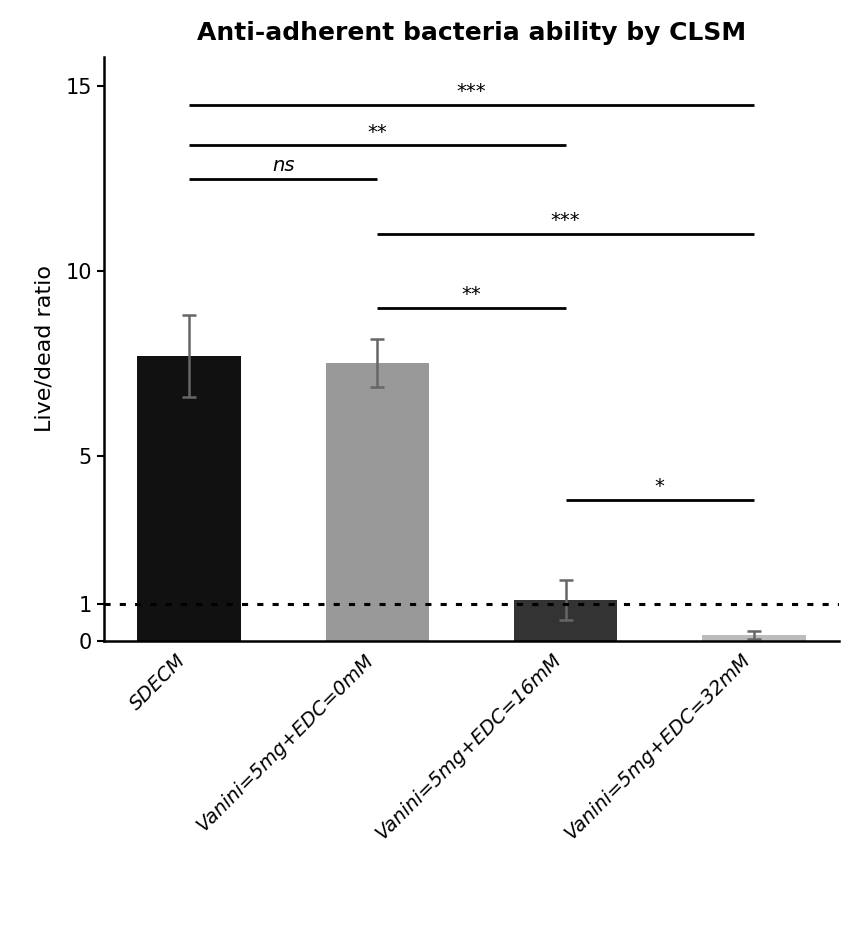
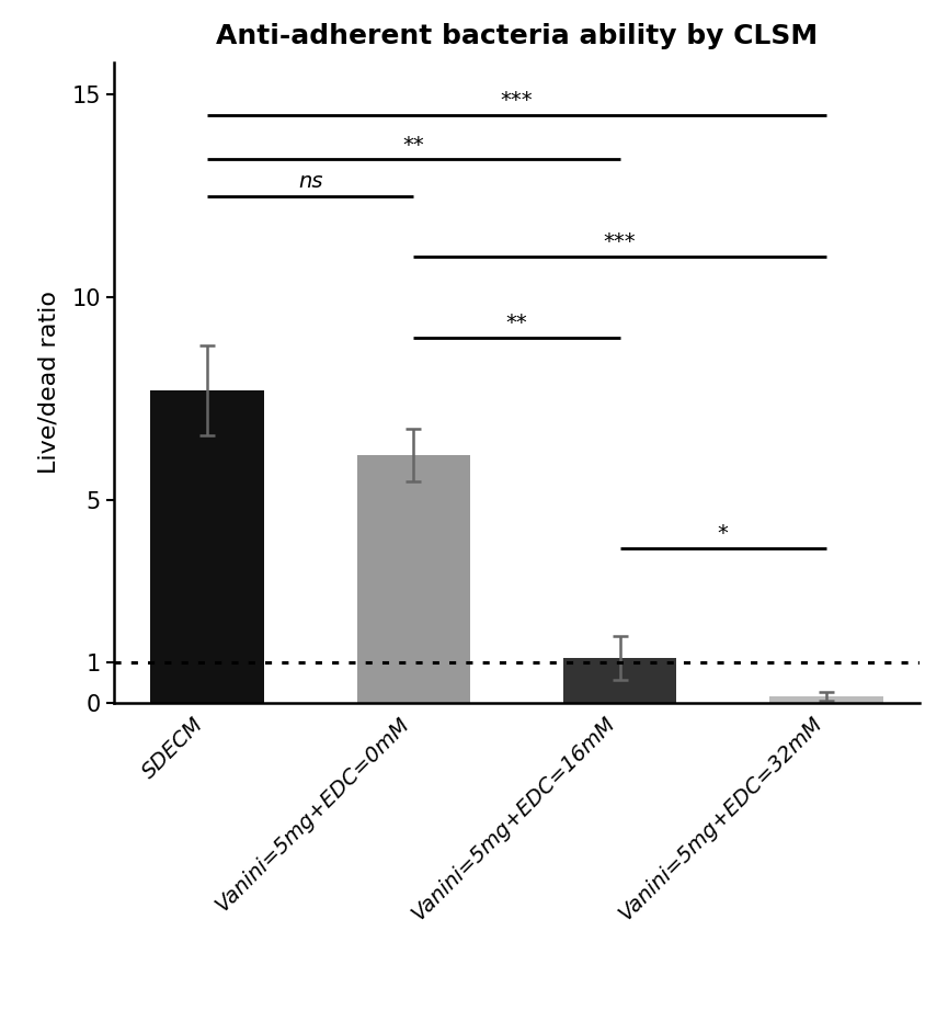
Vanini=5mg+EDC=0mM: 7.50 -> 6.10
